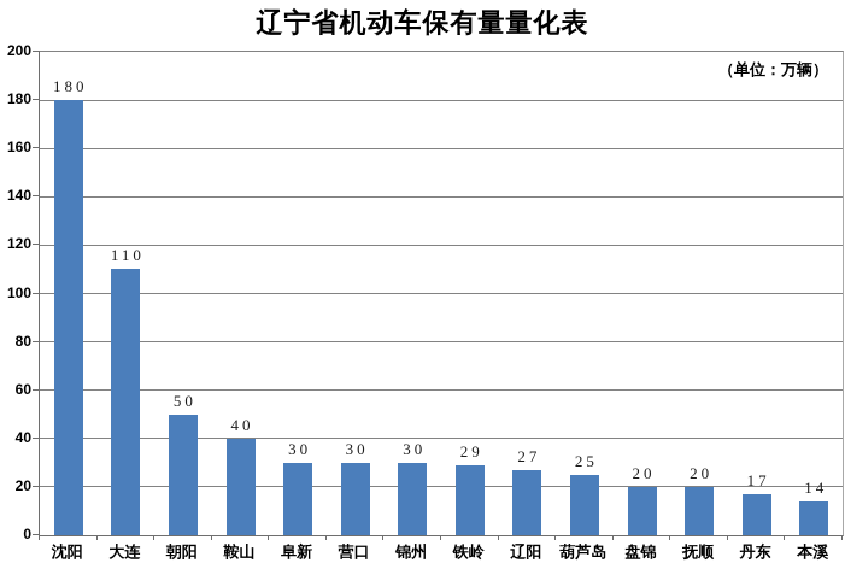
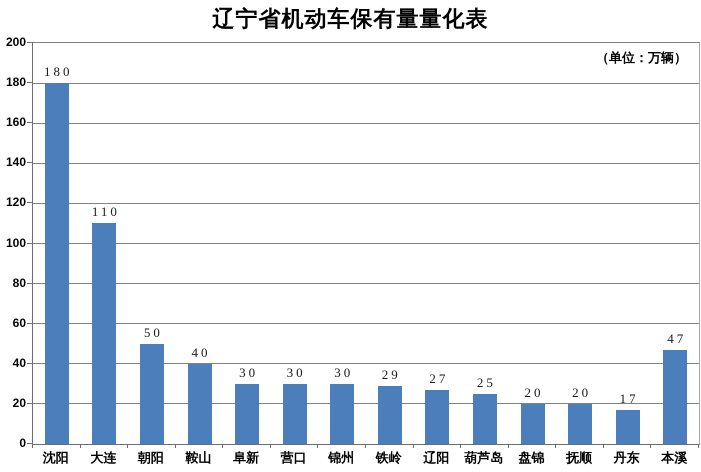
本溪: 14 -> 47
